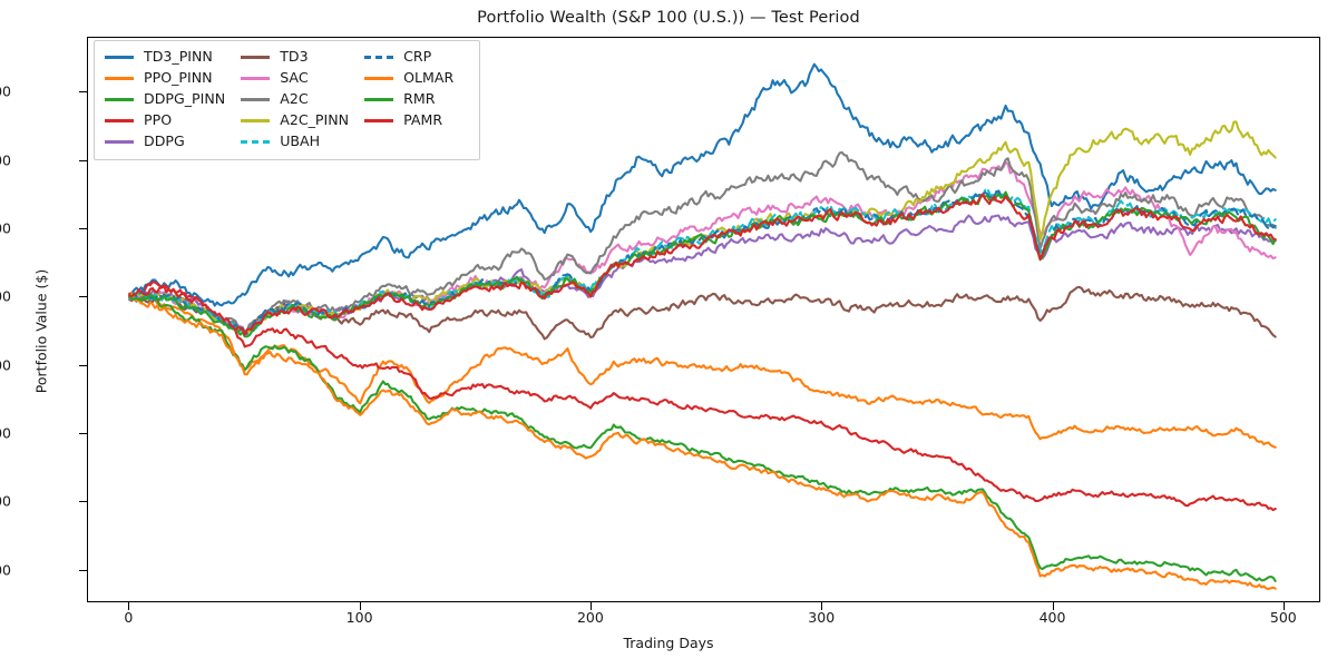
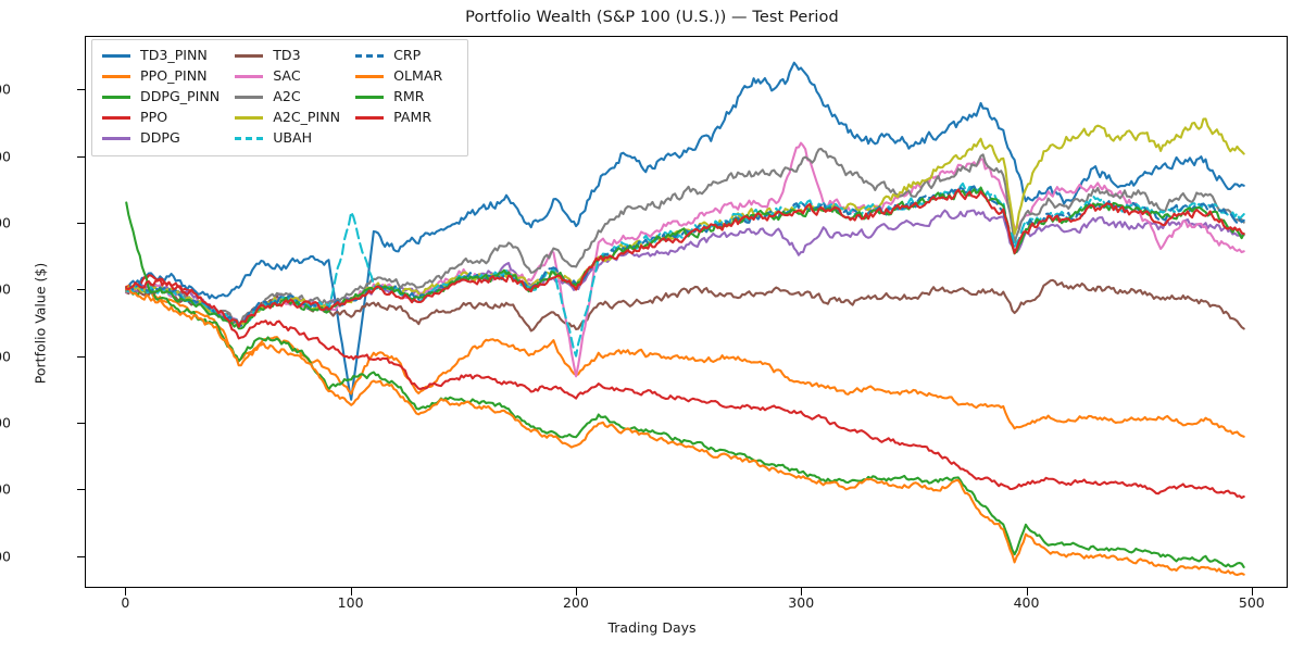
RMR/0: 1000 -> 1260
TD3_PINN/100: 1120 -> 670
DDPG_PINN/100: 670 -> 740
UBAH/100: 980 -> 1230
SAC/200: 1060 -> 730
UBAH/200: 1020 -> 800
DDPG/300: 1200 -> 1110
SAC/300: 1280 -> 1450
DDPG_PINN/400: 210 -> 290
OLMAR/400: 190 -> 260
